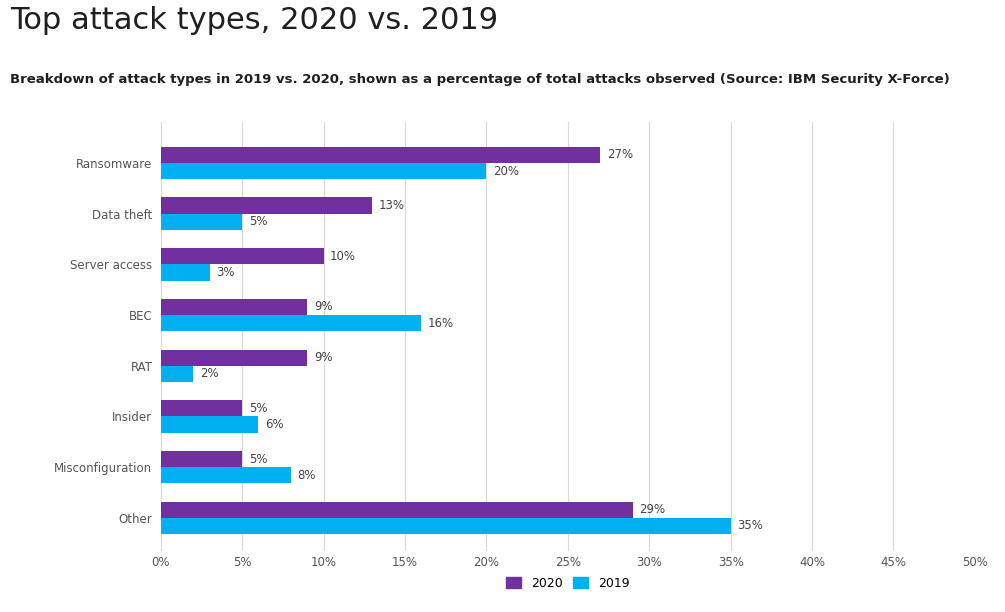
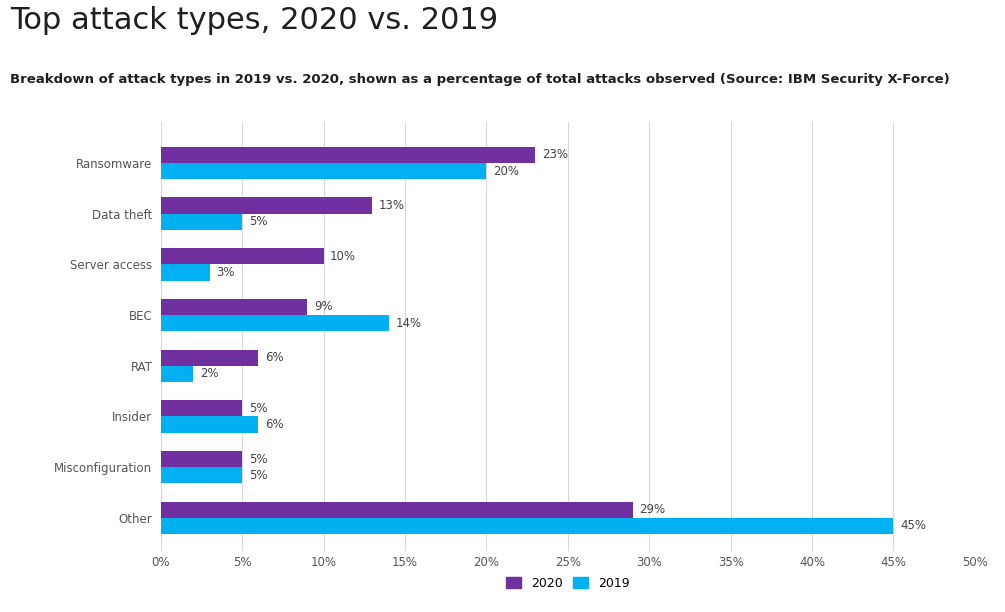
2020/Ransomware: 27% -> 23%
2019/BEC: 16% -> 14%
2020/RAT: 9% -> 6%
2019/Misconfiguration: 8% -> 5%
2019/Other: 35% -> 45%
